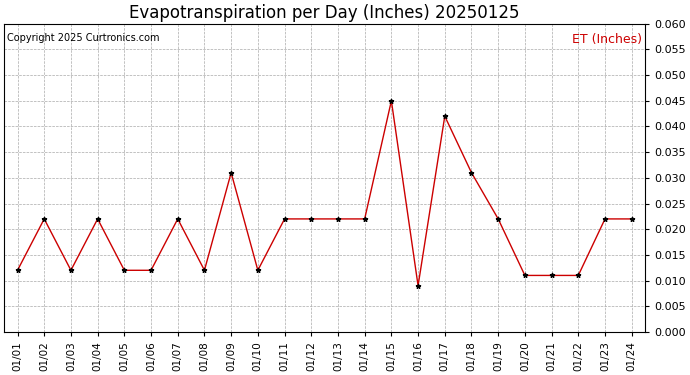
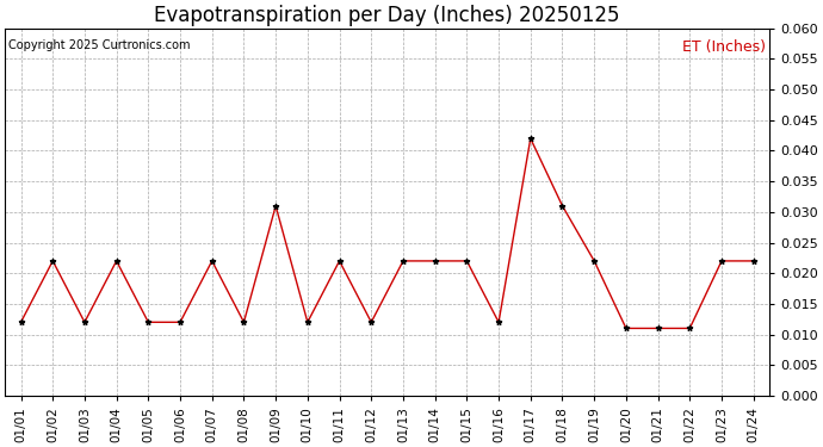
01/12: 0.022 -> 0.012
01/15: 0.045 -> 0.022
01/16: 0.009 -> 0.012
